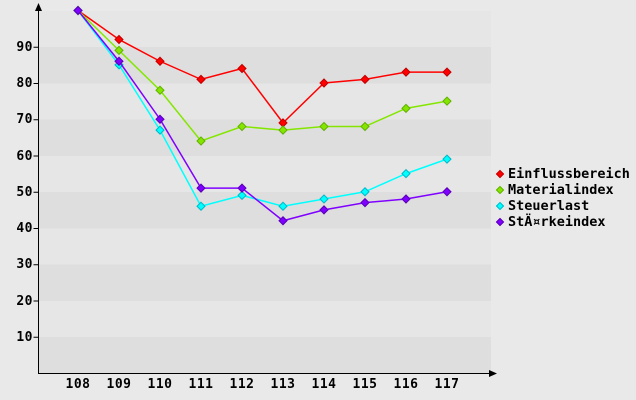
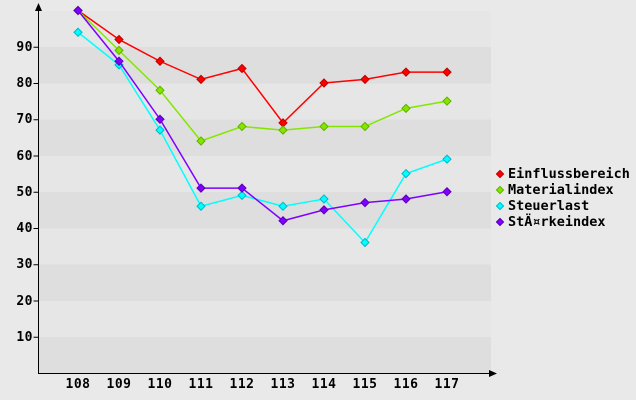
Steuerlast/108: 100 -> 94
Steuerlast/115: 50 -> 36
